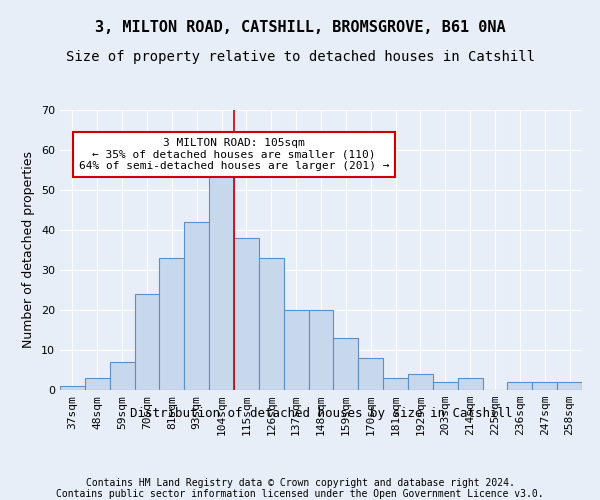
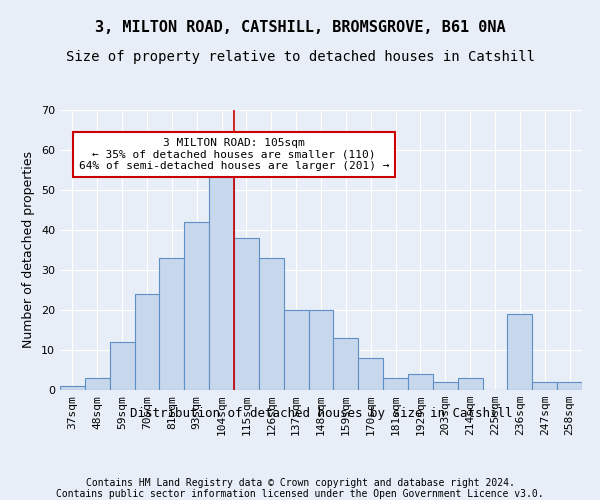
59sqm: 7 -> 12
236sqm: 2 -> 19
